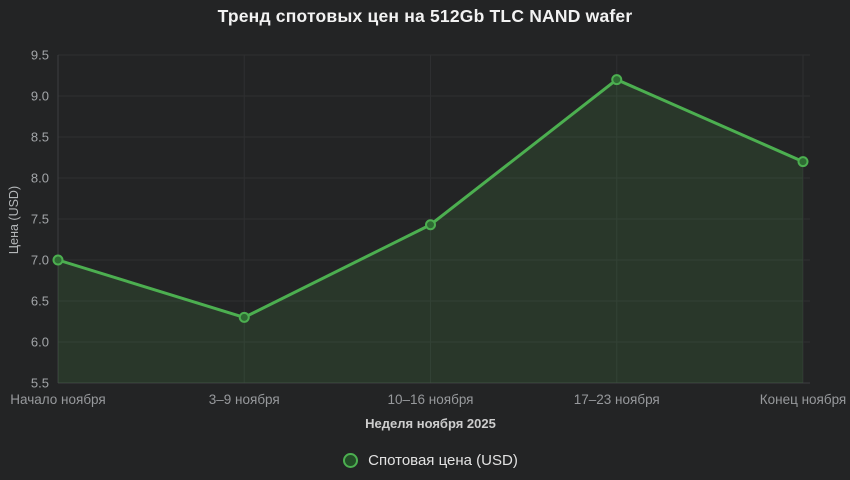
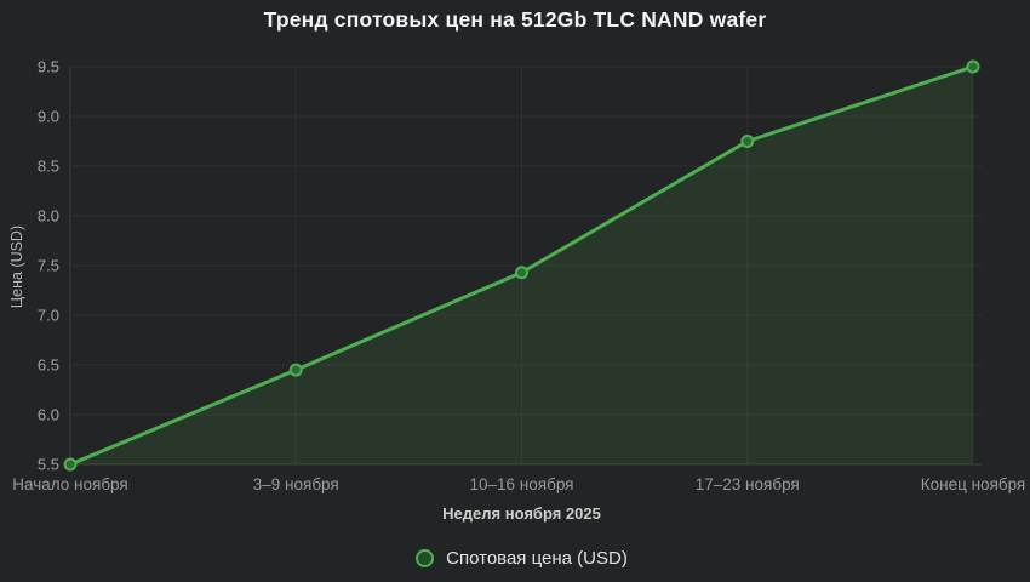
Начало ноября: 7.0 -> 5.5
3–9 ноября: 6.3 -> 6.5
17–23 ноября: 9.2 -> 8.8
Конец ноября: 8.2 -> 9.5
